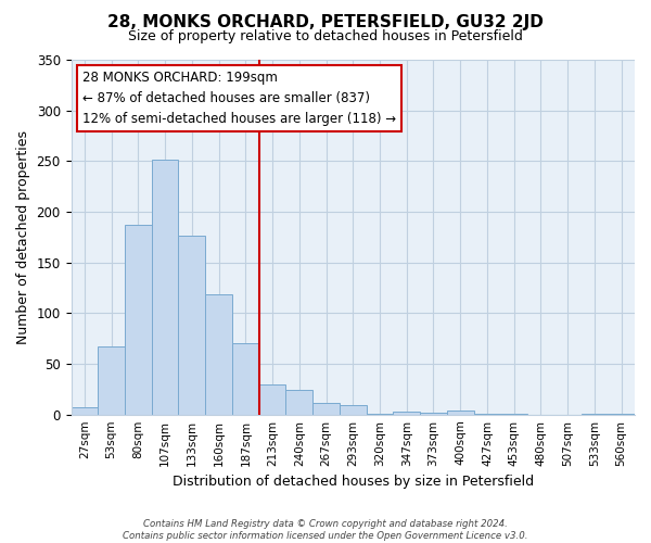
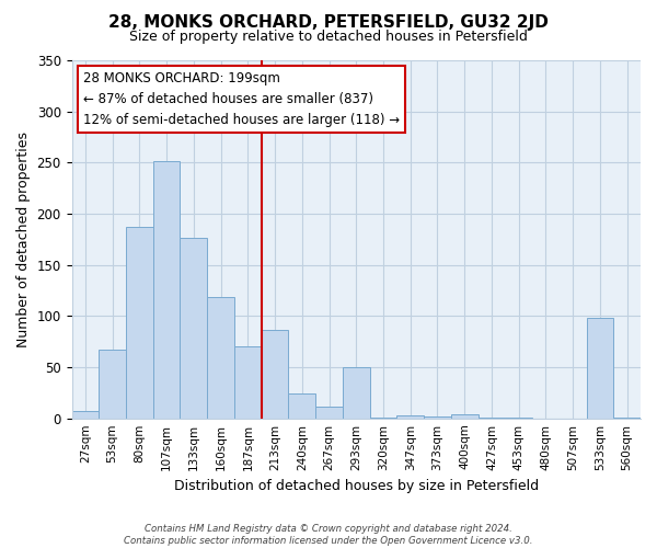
213sqm: 30 -> 86
293sqm: 9 -> 50
533sqm: 1 -> 98
